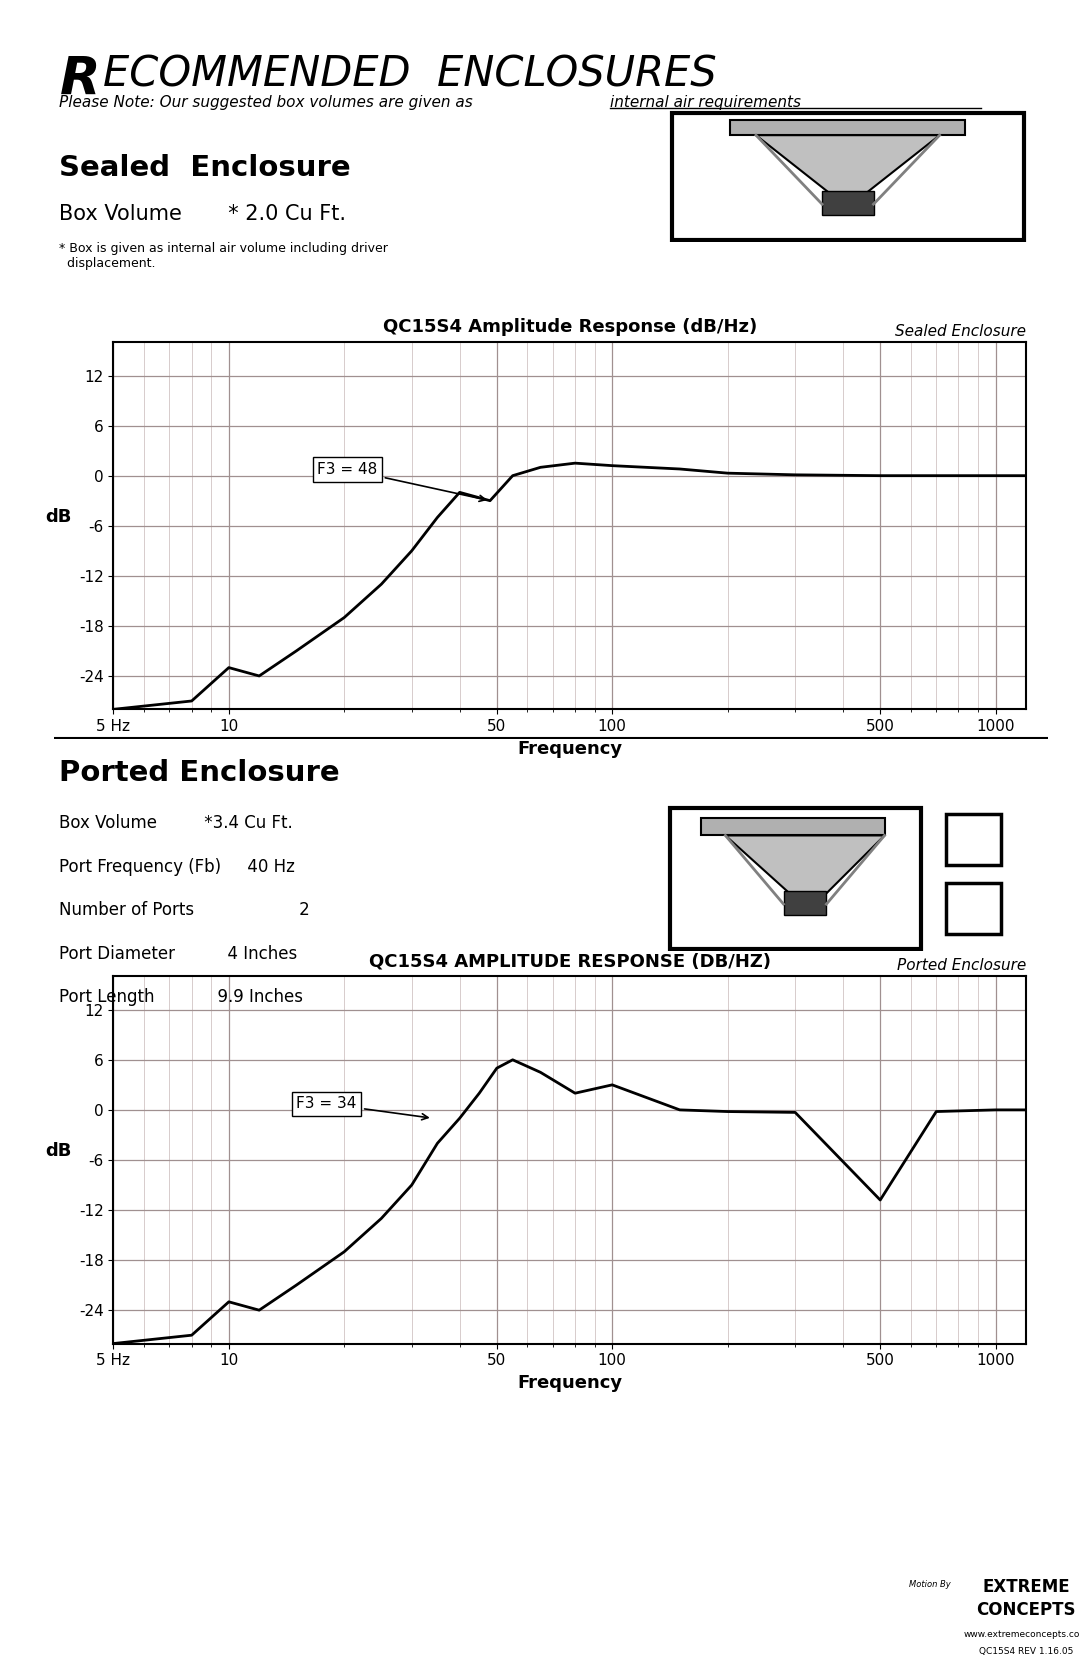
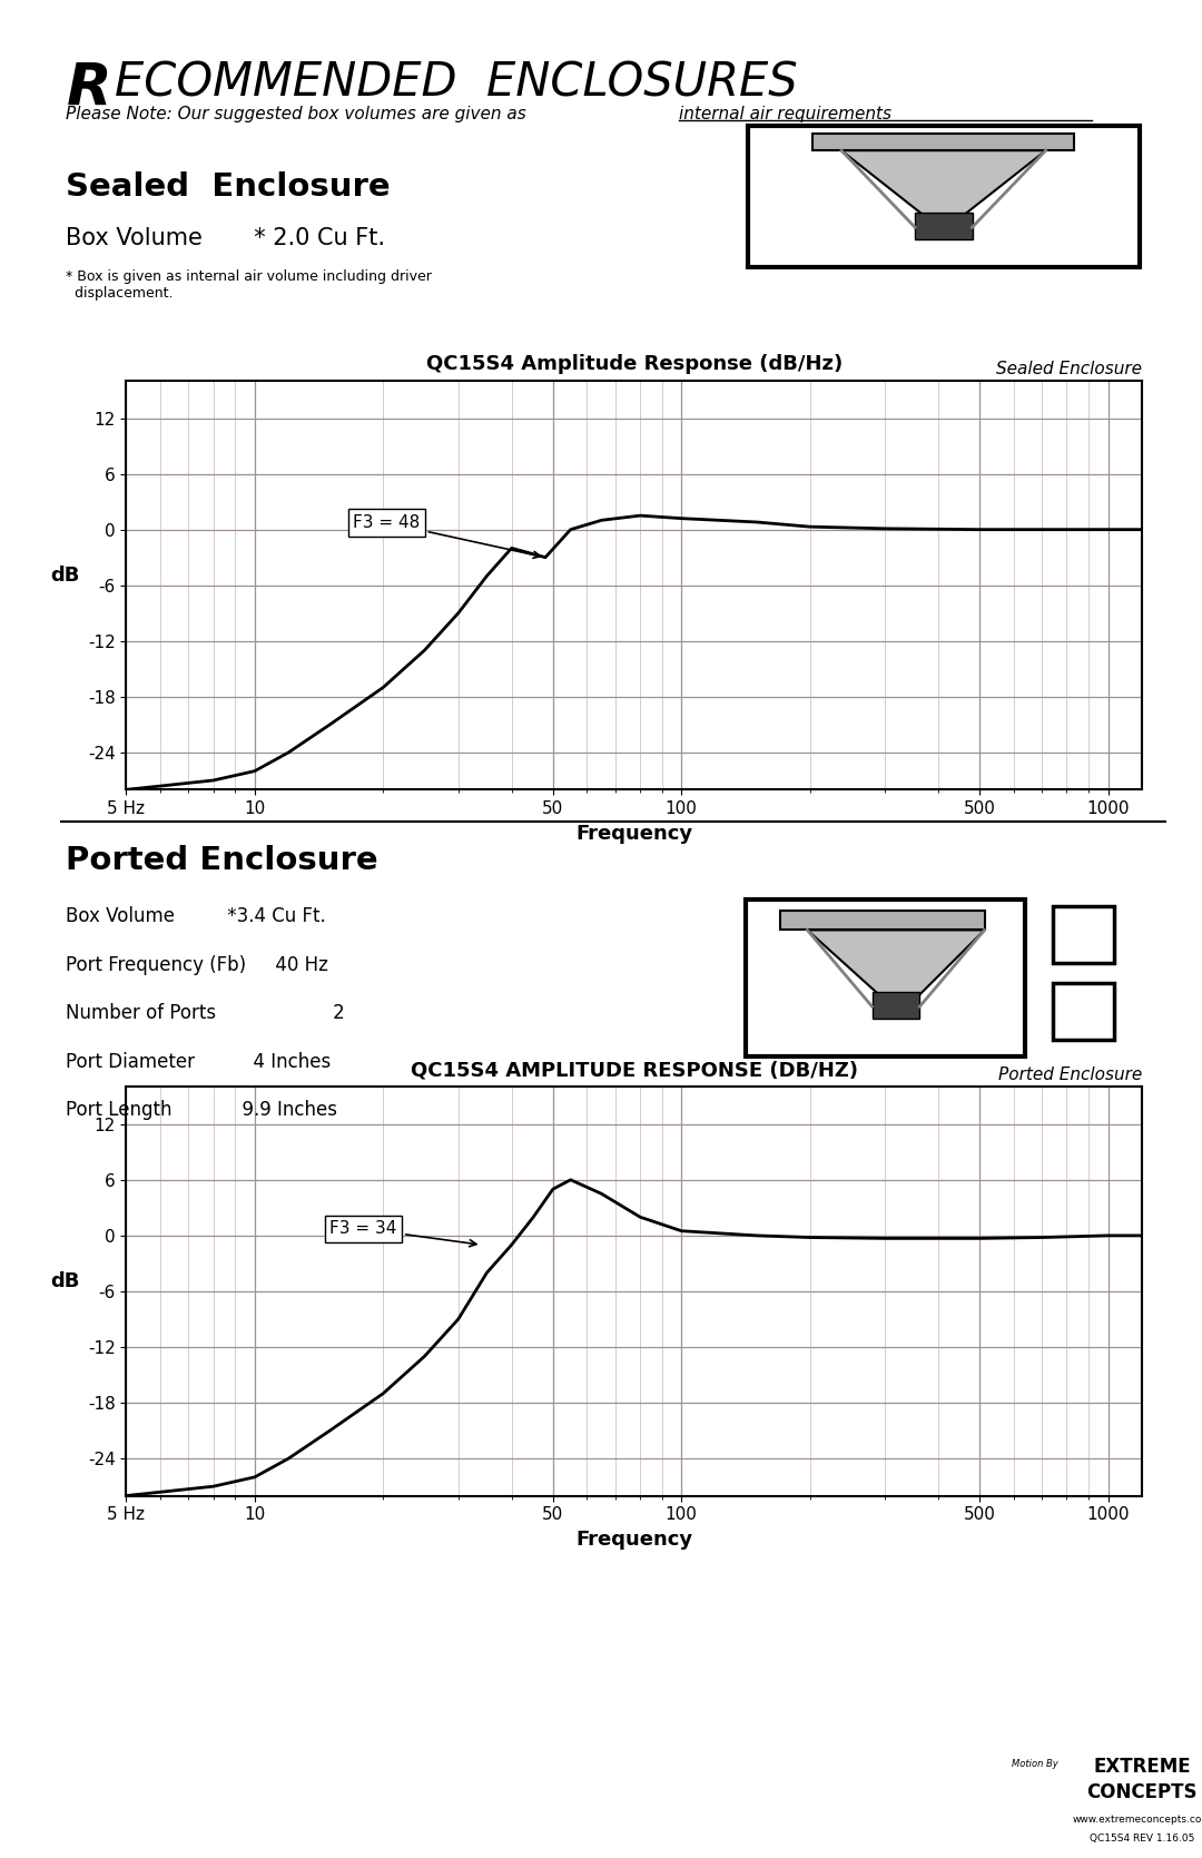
QC15S4 Amplitude Response (dB/Hz)/10: -23.0 -> -26.0
QC15S4 AMPLITUDE RESPONSE (DB/HZ)/10: -23.0 -> -26.0
QC15S4 AMPLITUDE RESPONSE (DB/HZ)/100: 3.0 -> 0.5
QC15S4 AMPLITUDE RESPONSE (DB/HZ)/500: -10.8 -> -0.3
